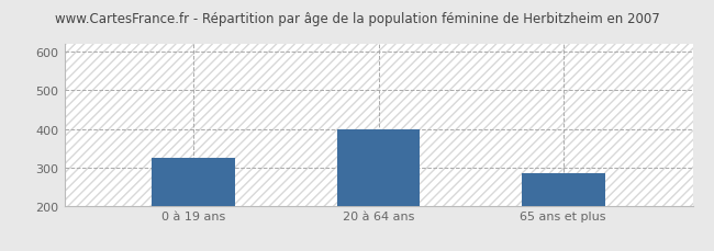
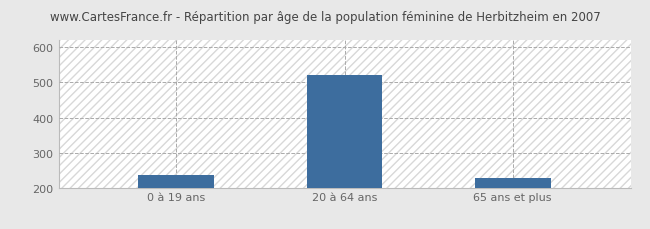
0 à 19 ans: 325 -> 237
20 à 64 ans: 400 -> 522
65 ans et plus: 285 -> 228
